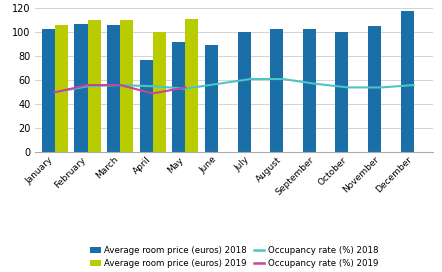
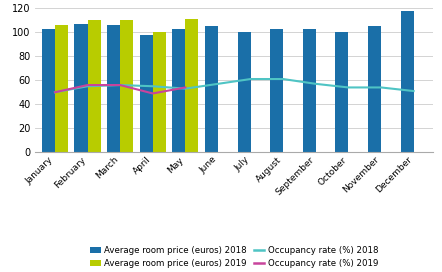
Average room price (euros) 2018/April: 77 -> 98
Average room price (euros) 2018/May: 92 -> 103
Average room price (euros) 2018/June: 89 -> 105
Occupancy rate (%) 2018/December: 56 -> 51
